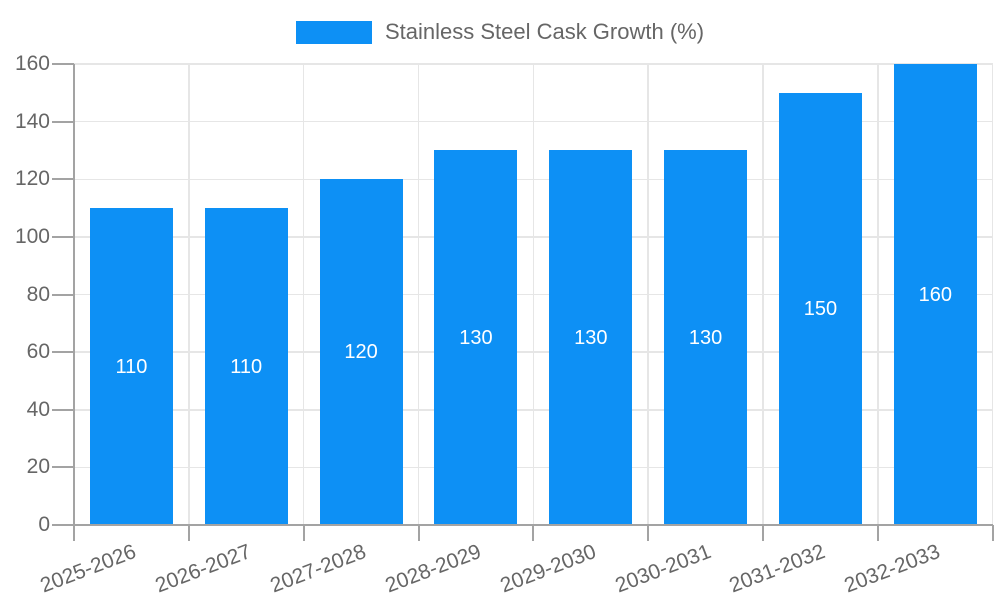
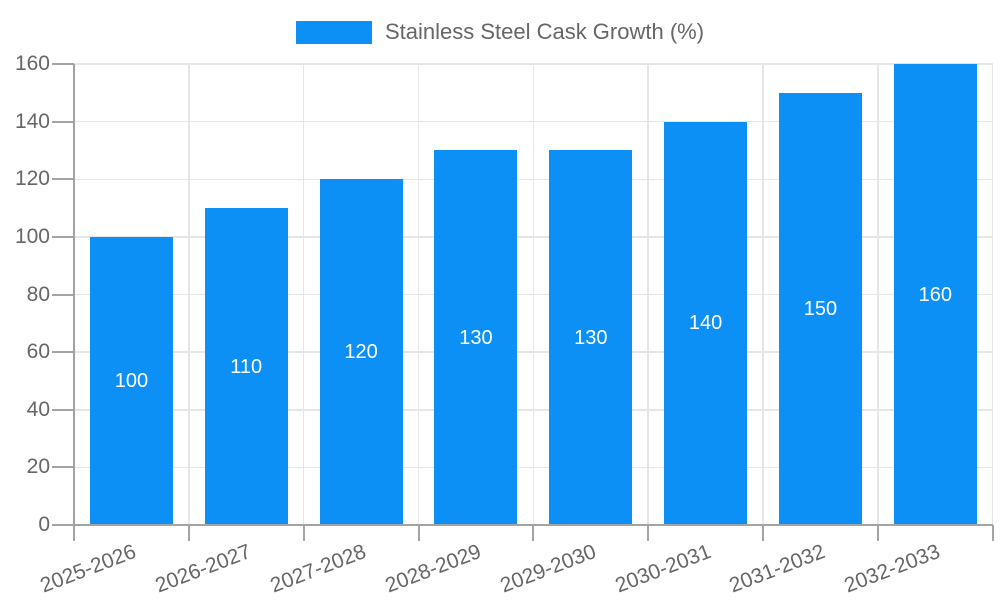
2025-2026: 110 -> 100
2030-2031: 130 -> 140
